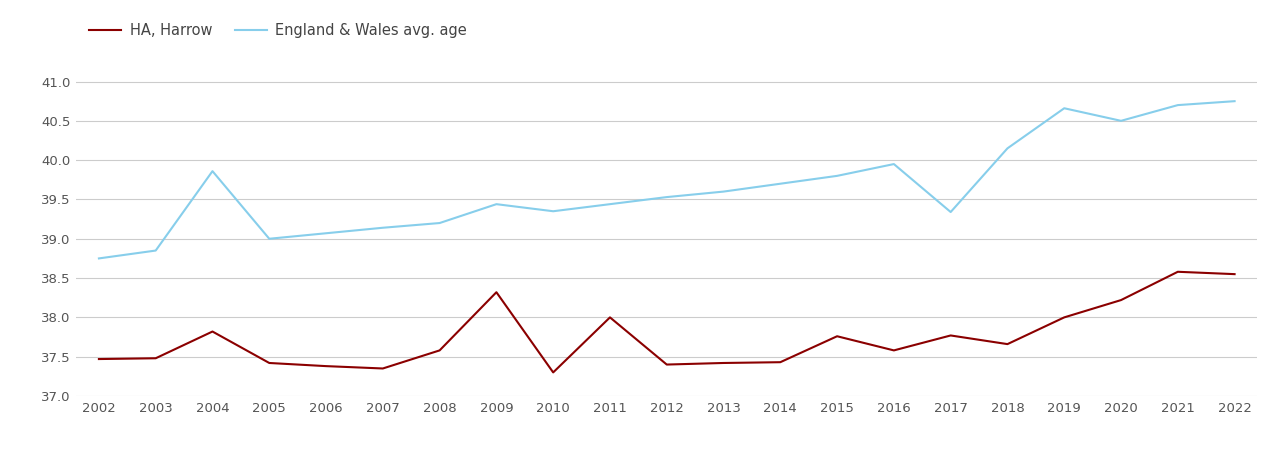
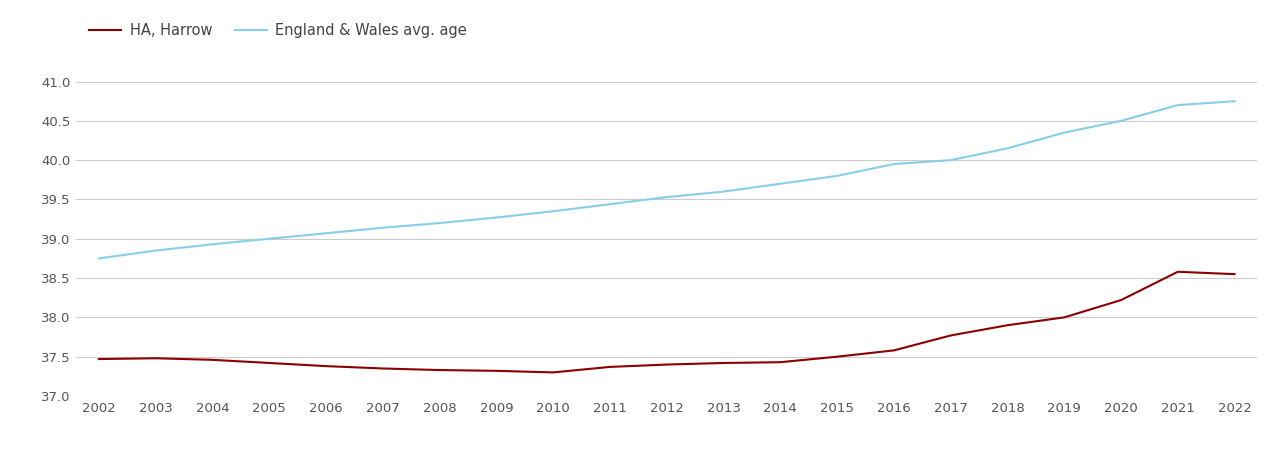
HA, Harrow/2004: 37.82 -> 37.46
England & Wales avg. age/2004: 39.86 -> 38.93
HA, Harrow/2008: 37.58 -> 37.33
HA, Harrow/2009: 38.32 -> 37.32
England & Wales avg. age/2009: 39.44 -> 39.27
HA, Harrow/2011: 38.00 -> 37.37
HA, Harrow/2015: 37.76 -> 37.50
England & Wales avg. age/2017: 39.34 -> 40.00
HA, Harrow/2018: 37.66 -> 37.90
England & Wales avg. age/2019: 40.66 -> 40.35
